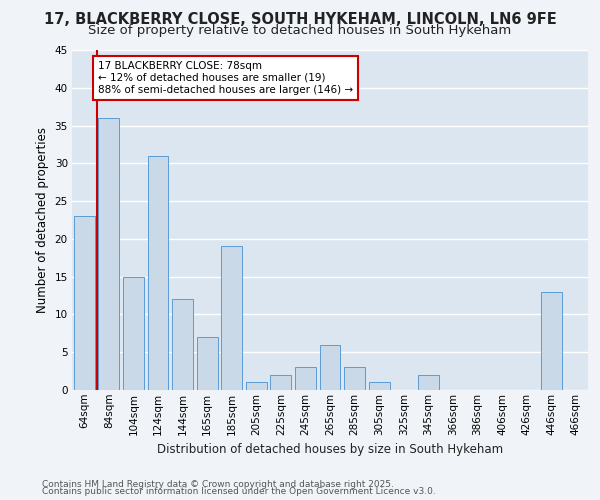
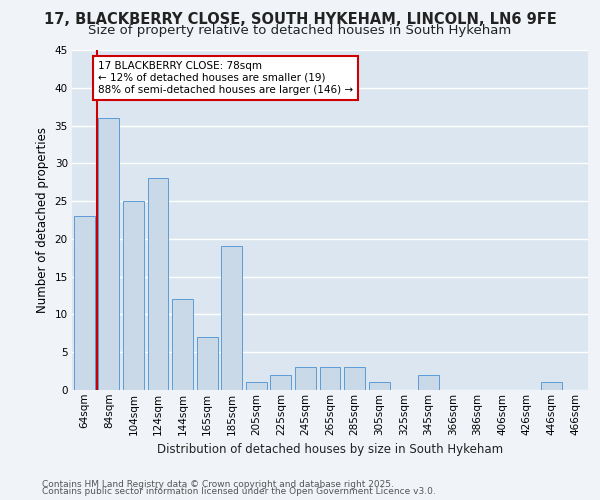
104sqm: 15 -> 25
124sqm: 31 -> 28
265sqm: 6 -> 3
446sqm: 13 -> 1
